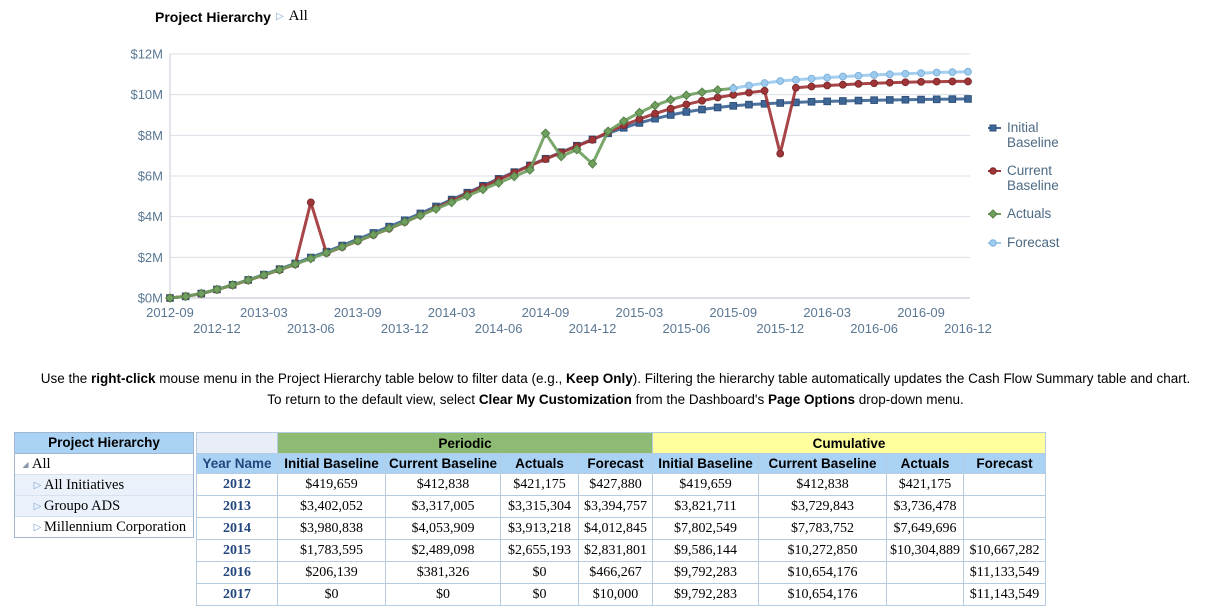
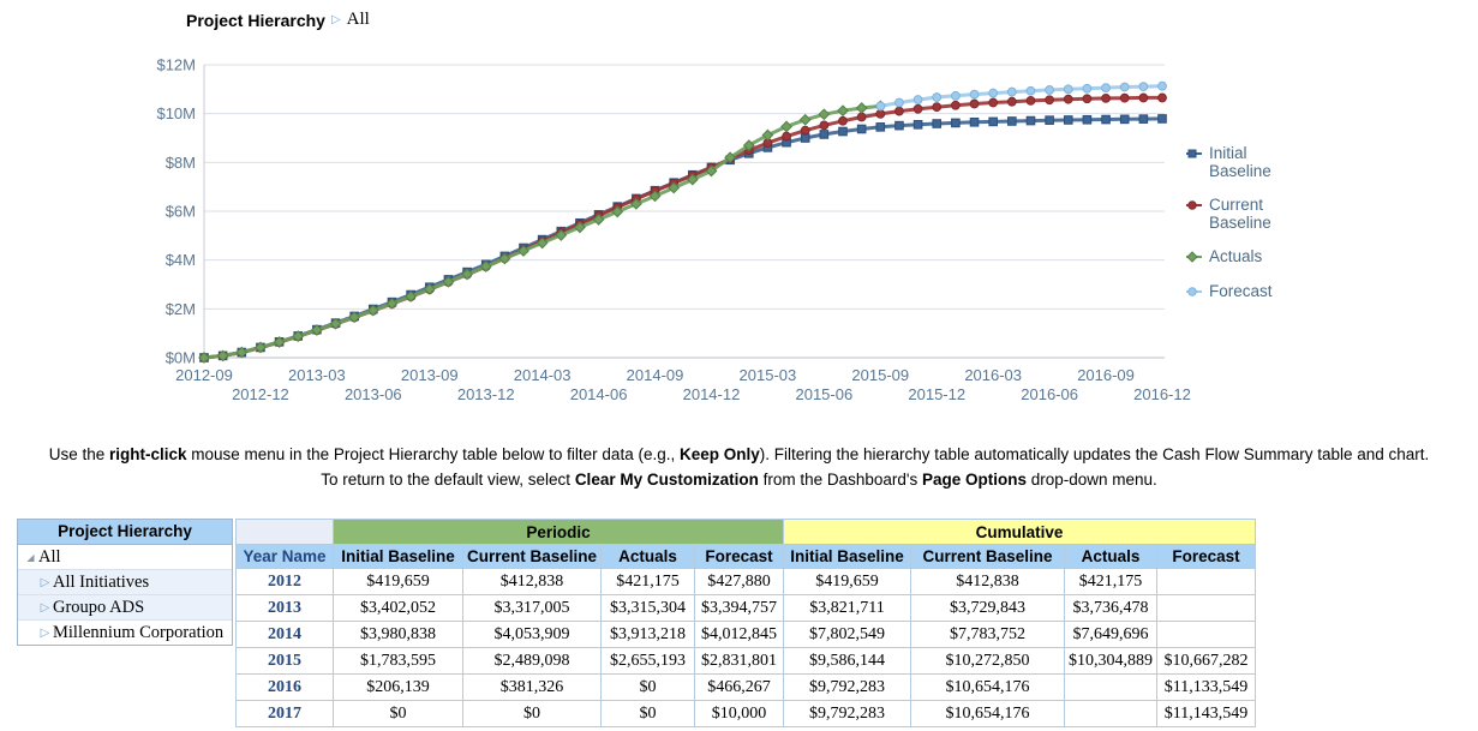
Current Baseline/2013-06: $4.7M -> $1.9M
Actuals/2014-09: $8.1M -> $6.6M
Actuals/2014-12: $6.6M -> $7.7M
Current Baseline/2015-12: $7.1M -> $10.3M
